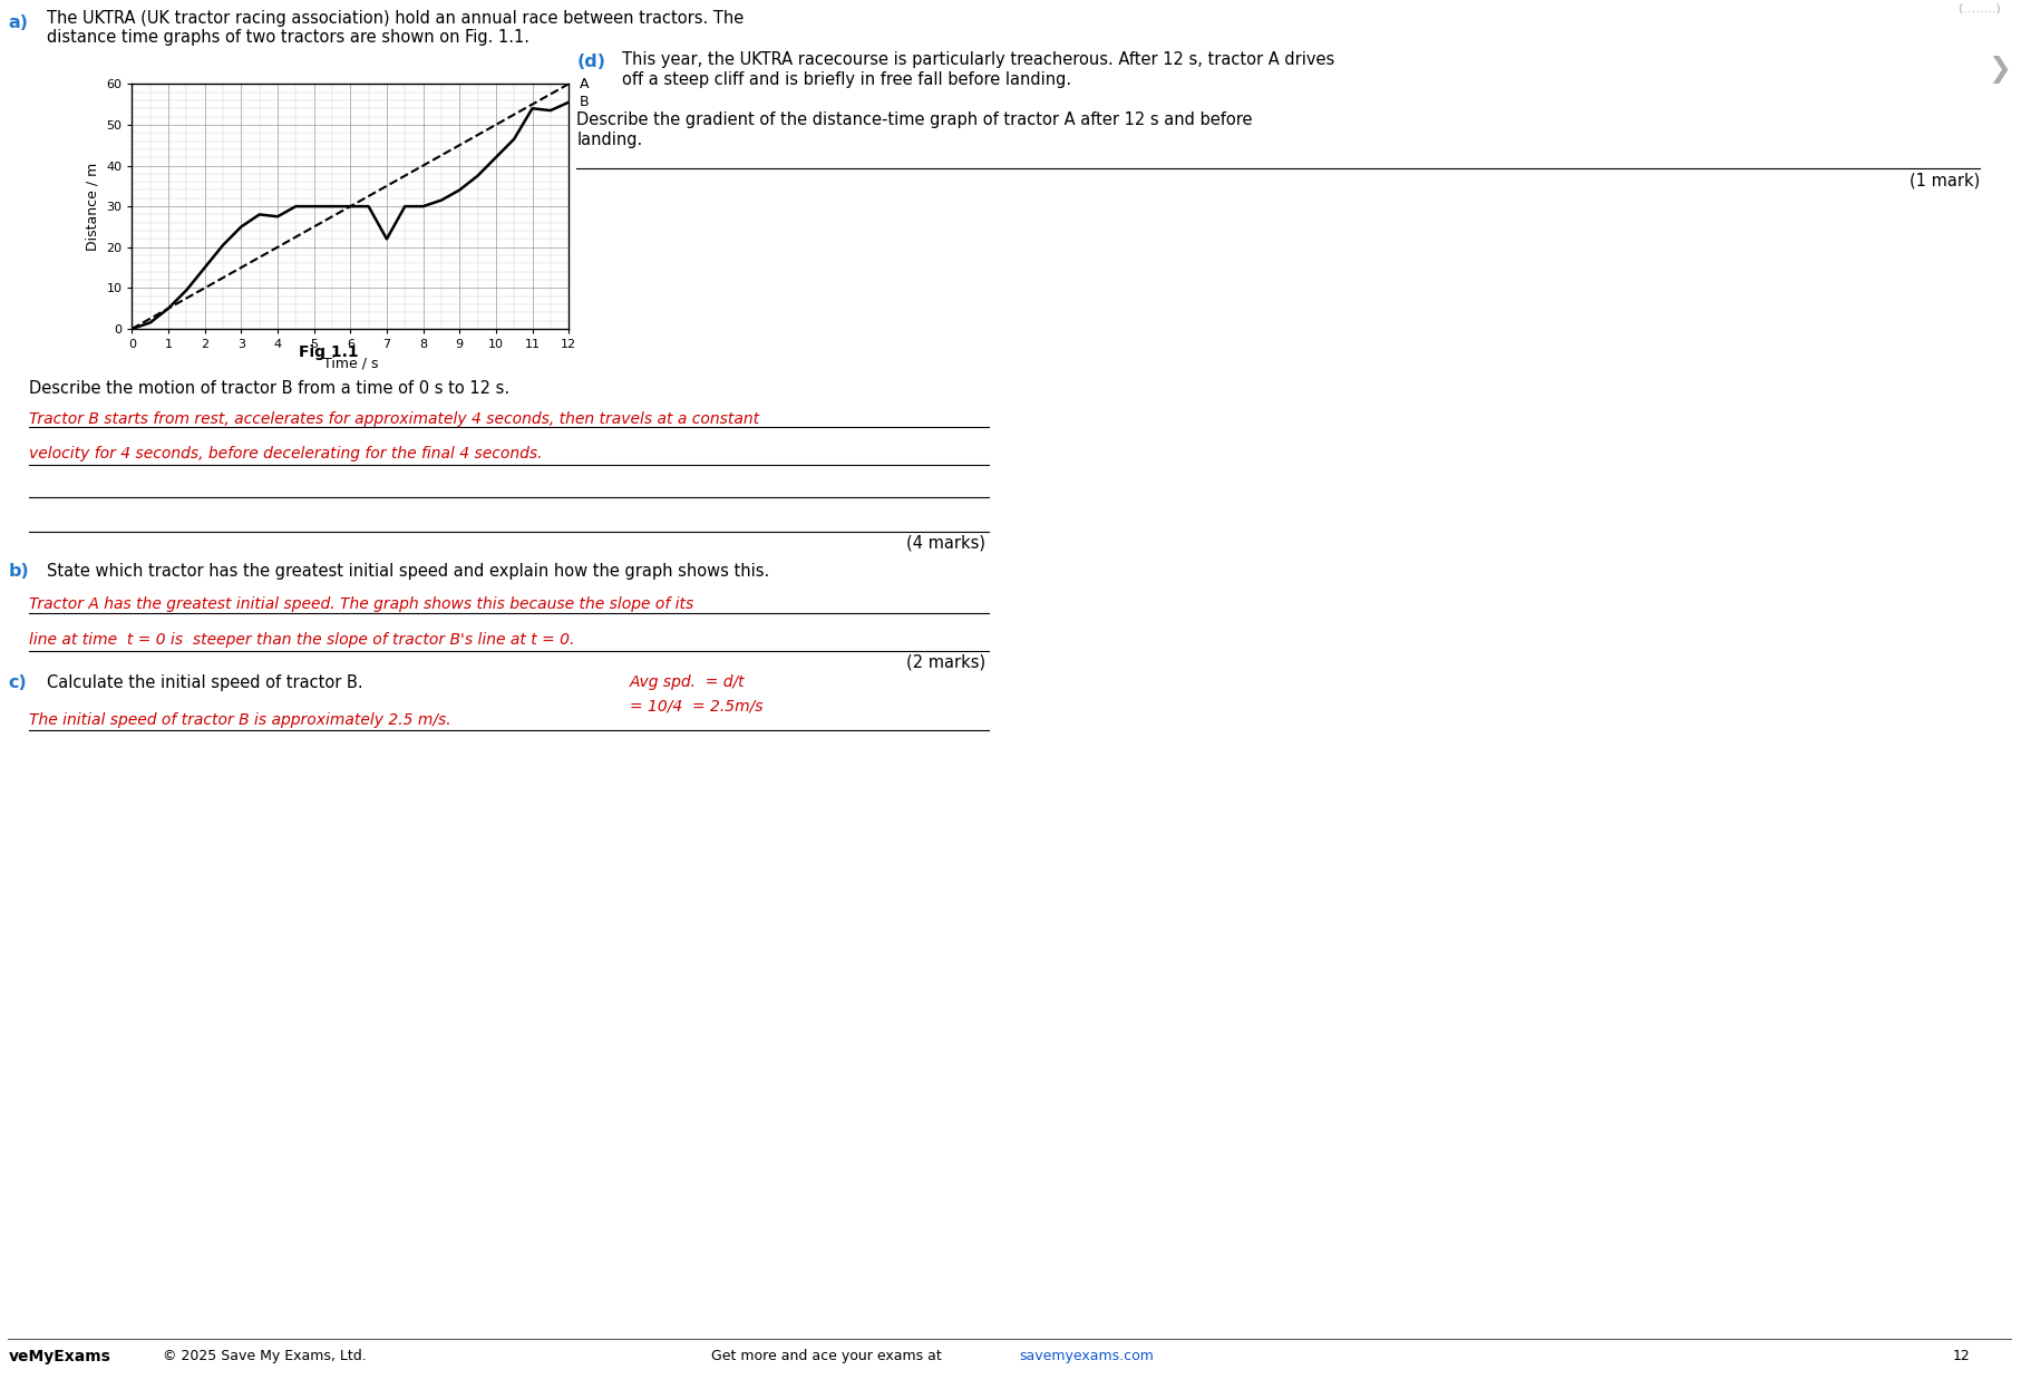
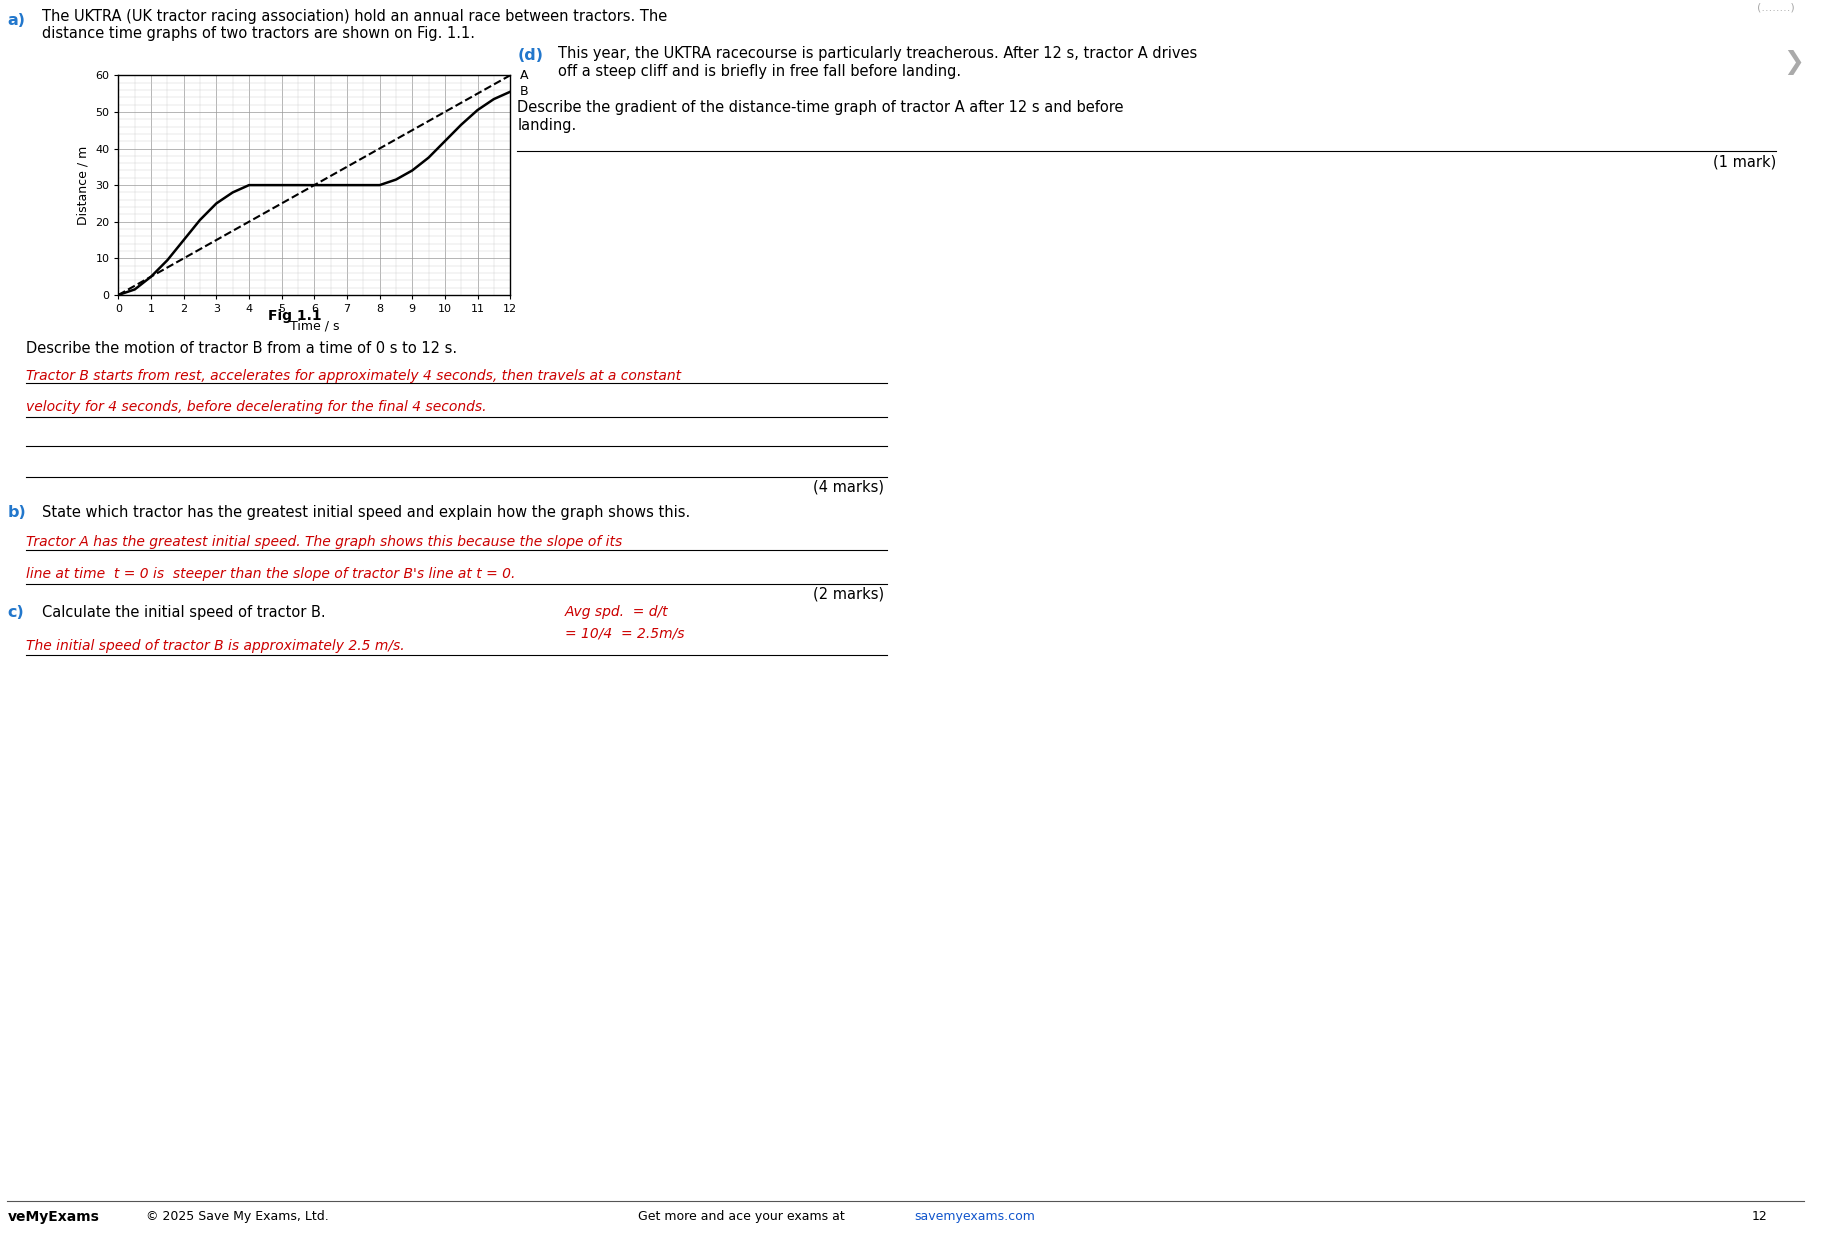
4: 27.5 -> 30.0
7: 22.0 -> 30.0
11: 54.0 -> 50.5
